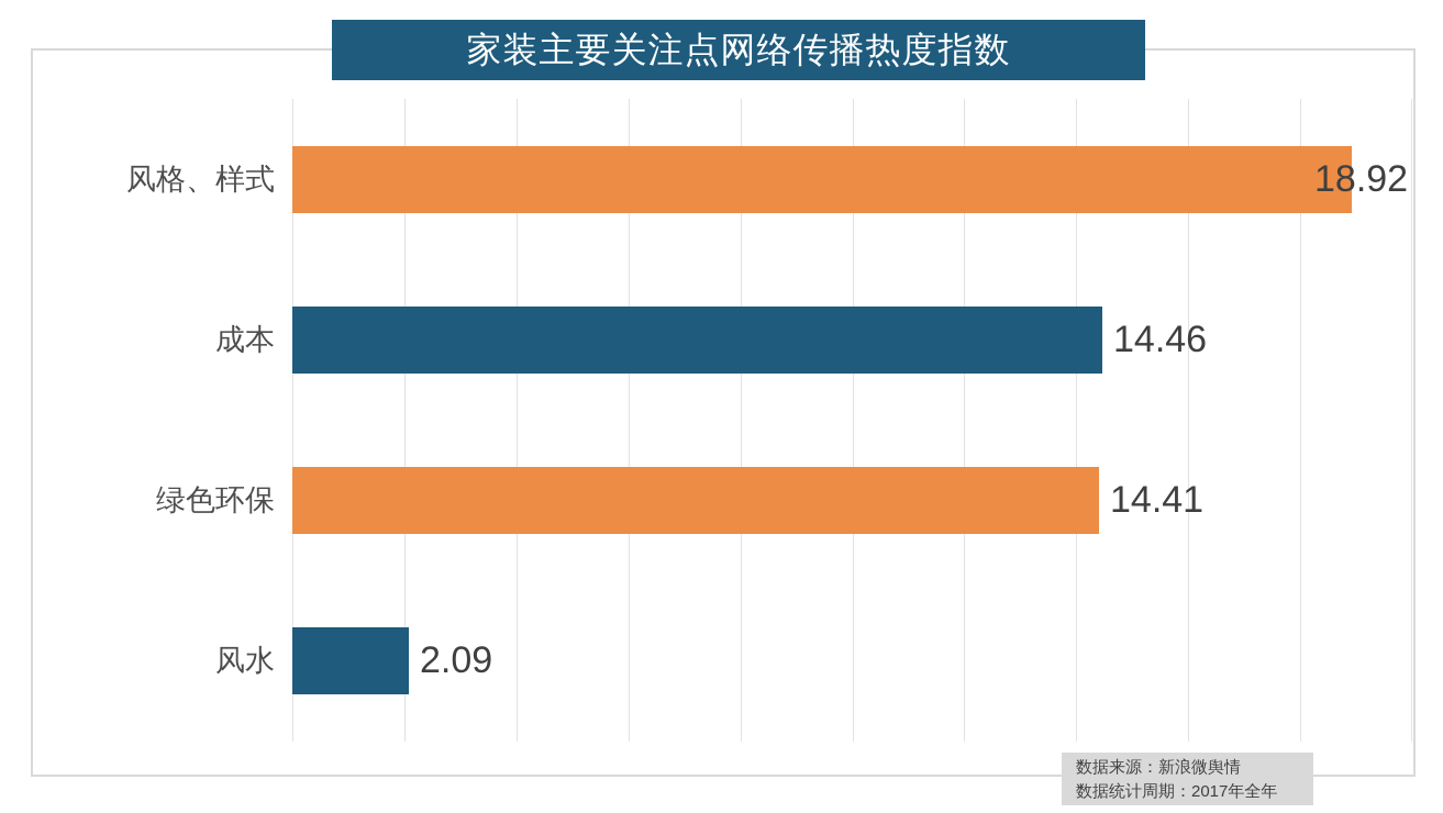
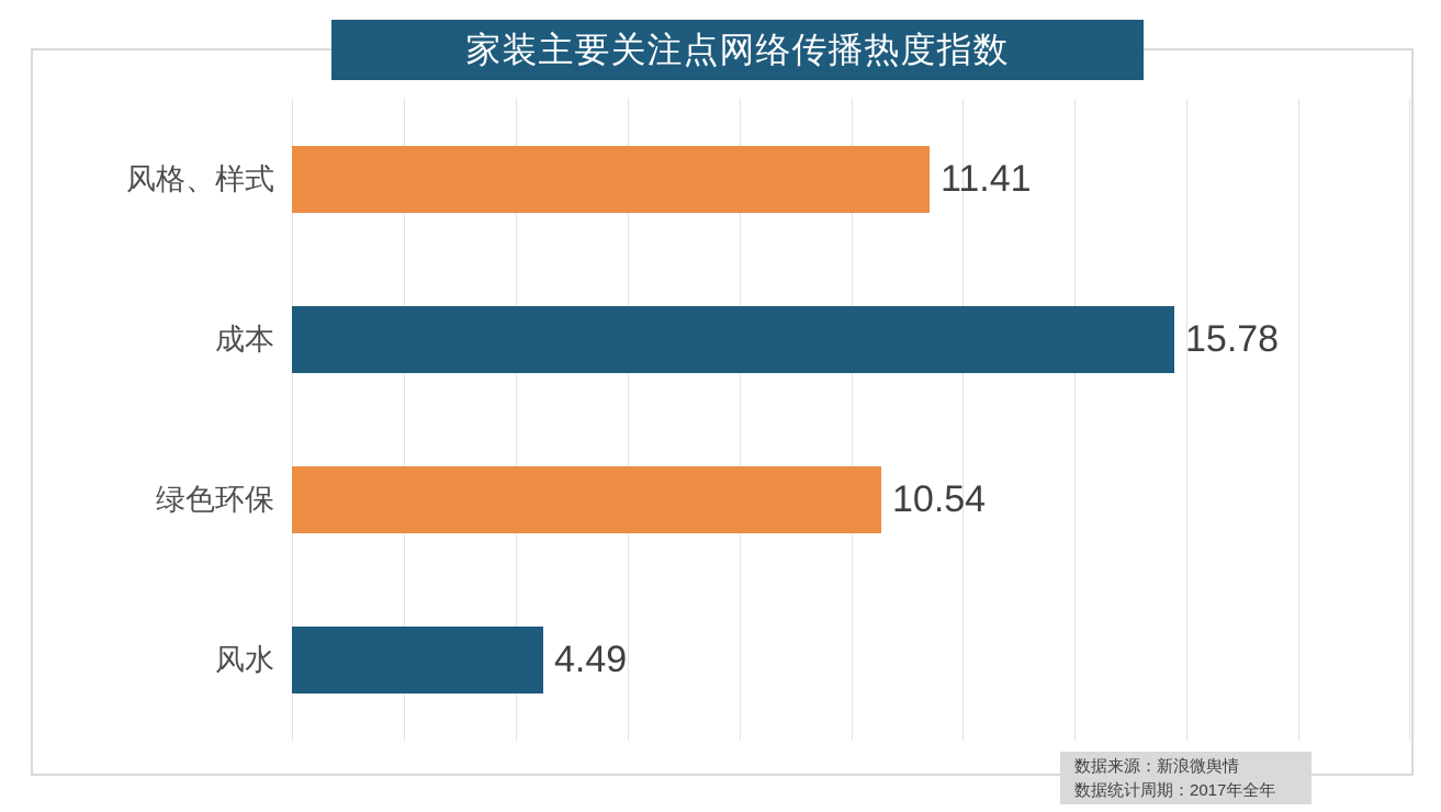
风格、样式: 18.92 -> 11.41
成本: 14.46 -> 15.78
绿色环保: 14.41 -> 10.54
风水: 2.09 -> 4.49
